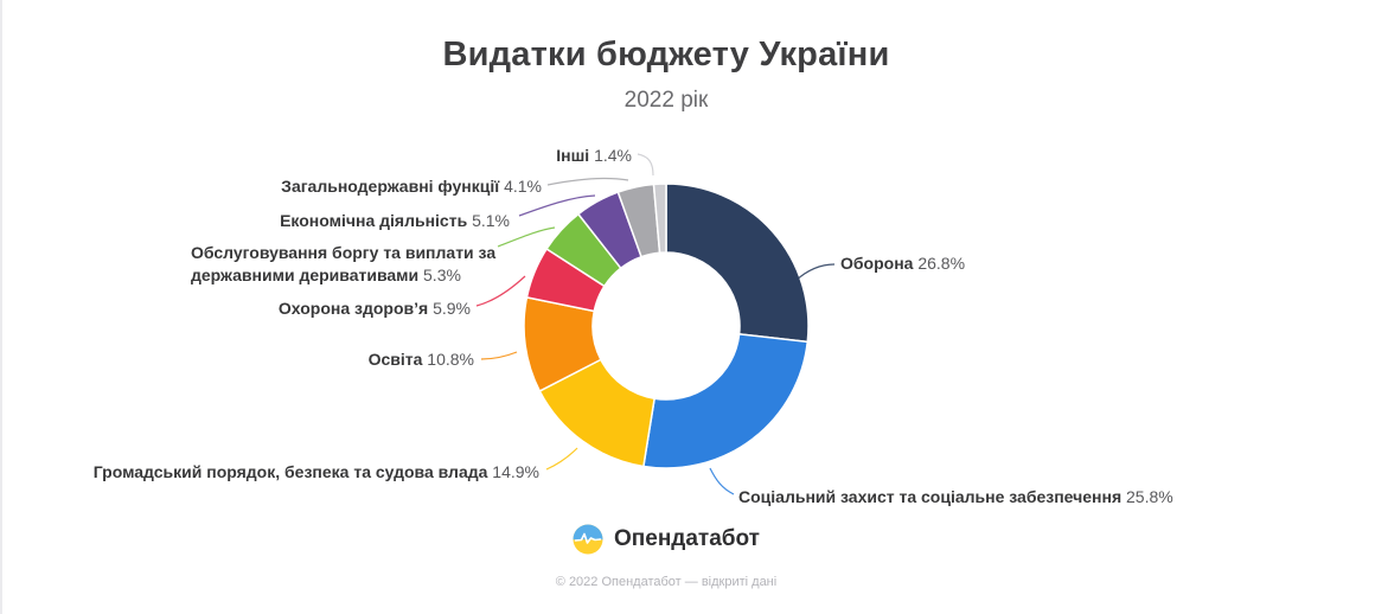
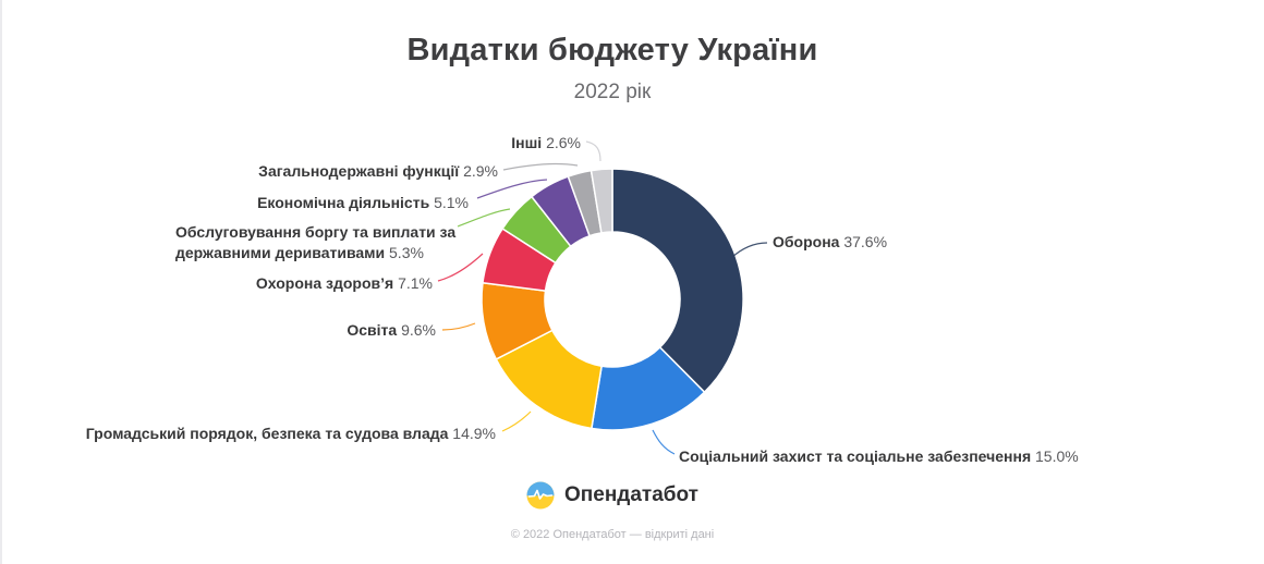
Оборона: 26.8% -> 37.6%
Соціальний захист та соціальне забезпечення: 25.8% -> 15.0%
Освіта: 10.8% -> 9.6%
Охорона здоров’я: 5.9% -> 7.1%
Загальнодержавні функції: 4.1% -> 2.9%
Інші: 1.4% -> 2.6%
